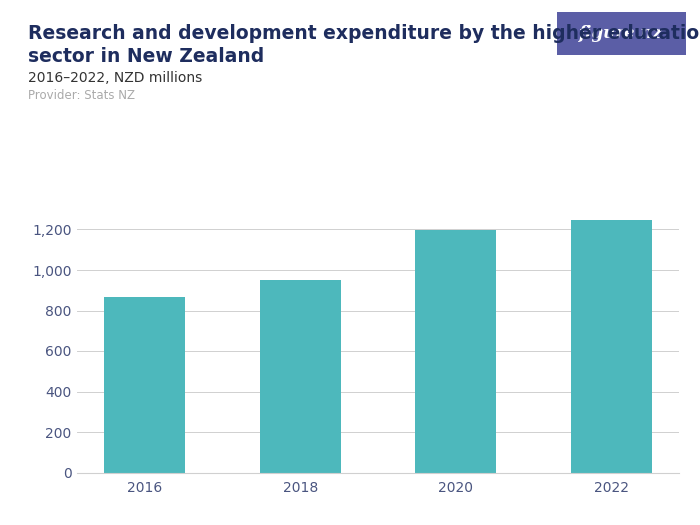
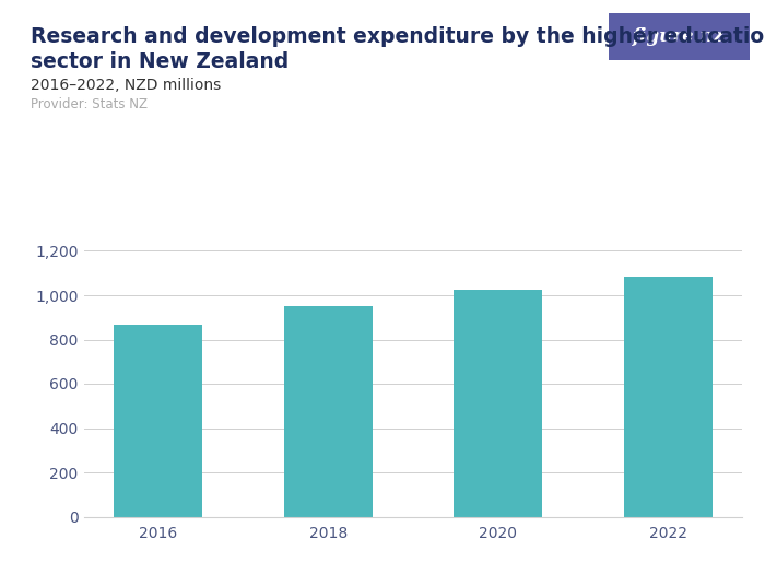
2020: 1,196 -> 1,025
2022: 1,248 -> 1,085
